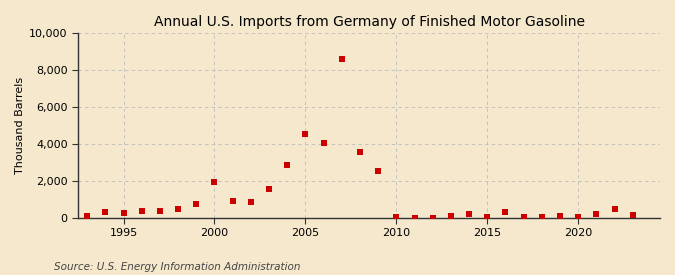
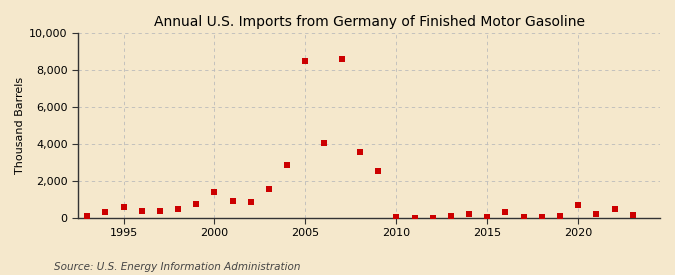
1995: 300 -> 600
2000: 2,000 -> 1,400
2005: 4,500 -> 8,500
2020: 0 -> 700
